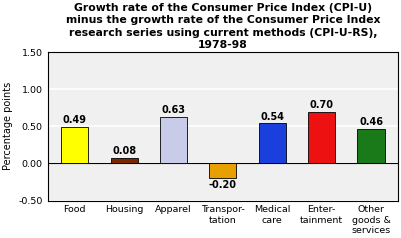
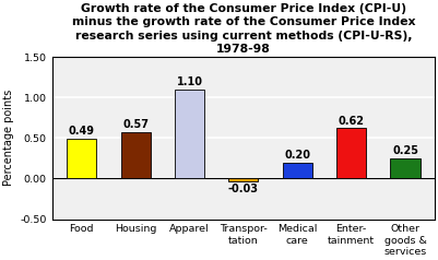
Housing: 0.08 -> 0.57
Apparel: 0.63 -> 1.10
Transpor- tation: -0.20 -> -0.03
Medical care: 0.54 -> 0.20
Enter- tainment: 0.70 -> 0.62
Other goods & services: 0.46 -> 0.25
